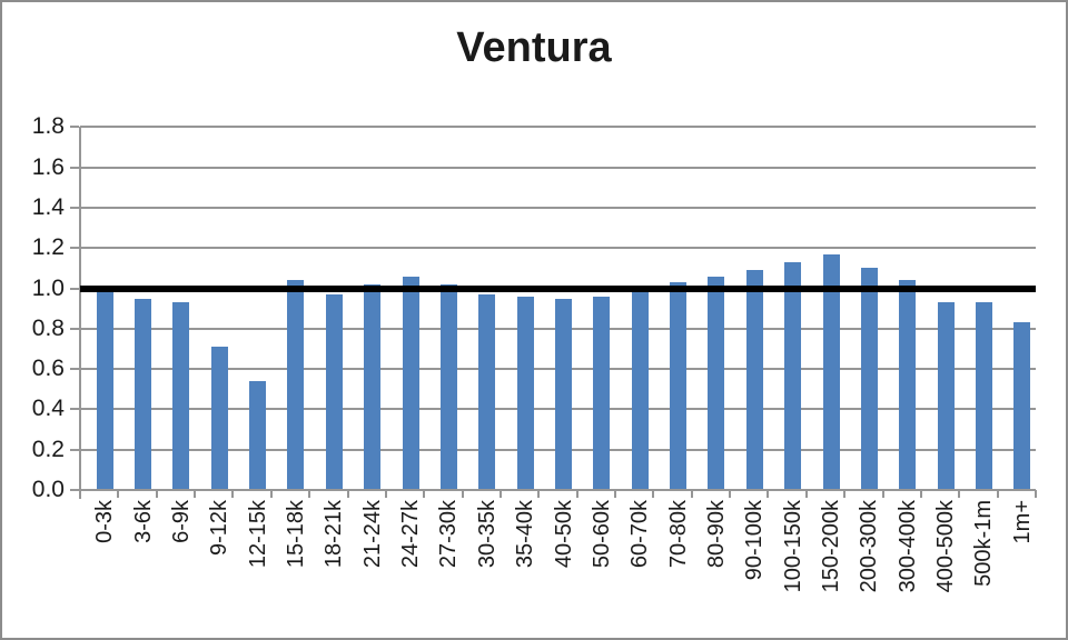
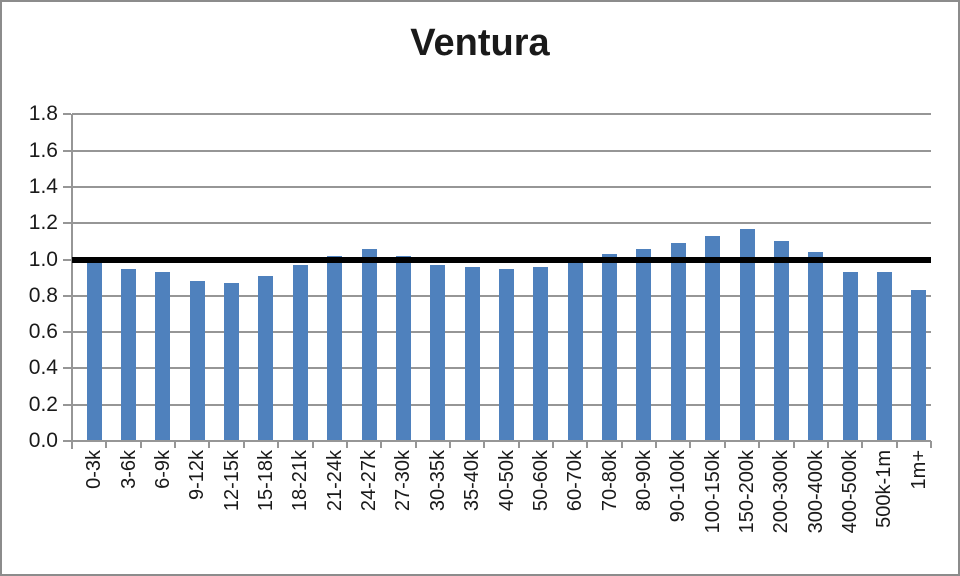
9-12k: 0.71 -> 0.88
12-15k: 0.54 -> 0.87
15-18k: 1.04 -> 0.91
